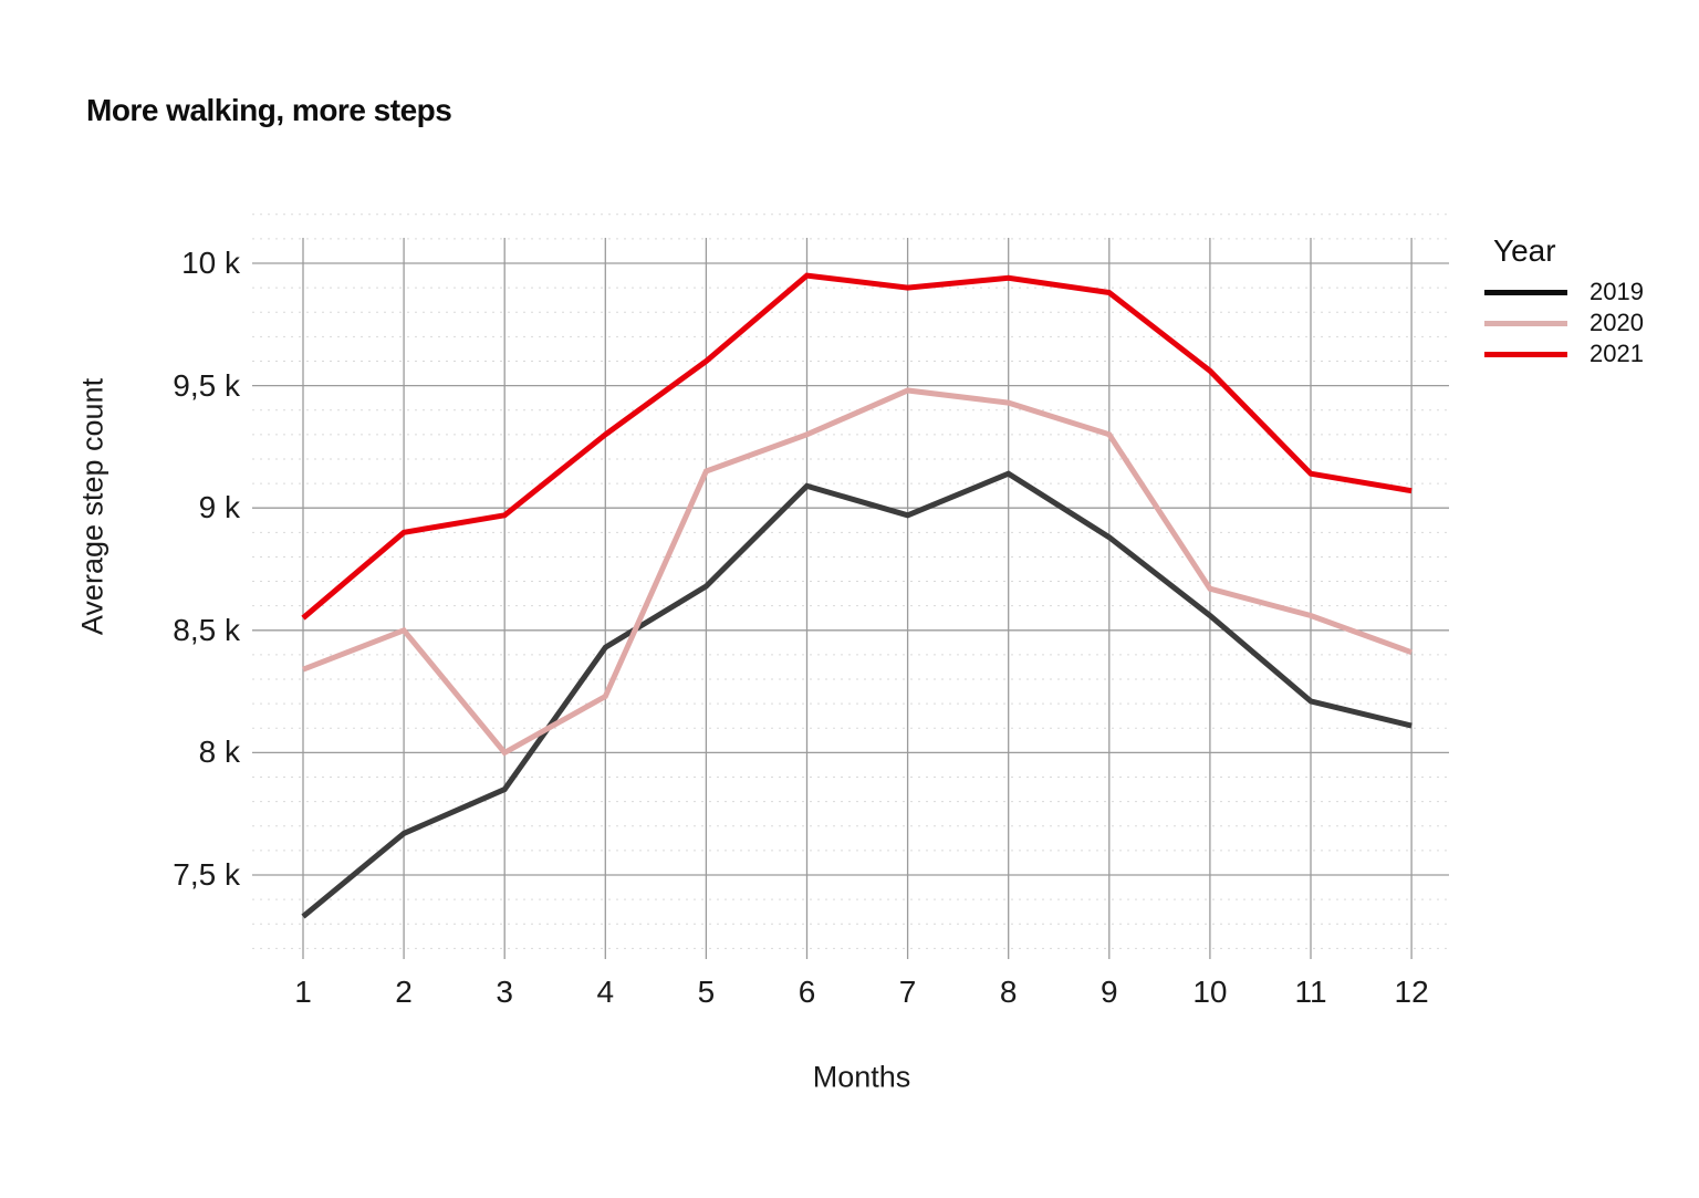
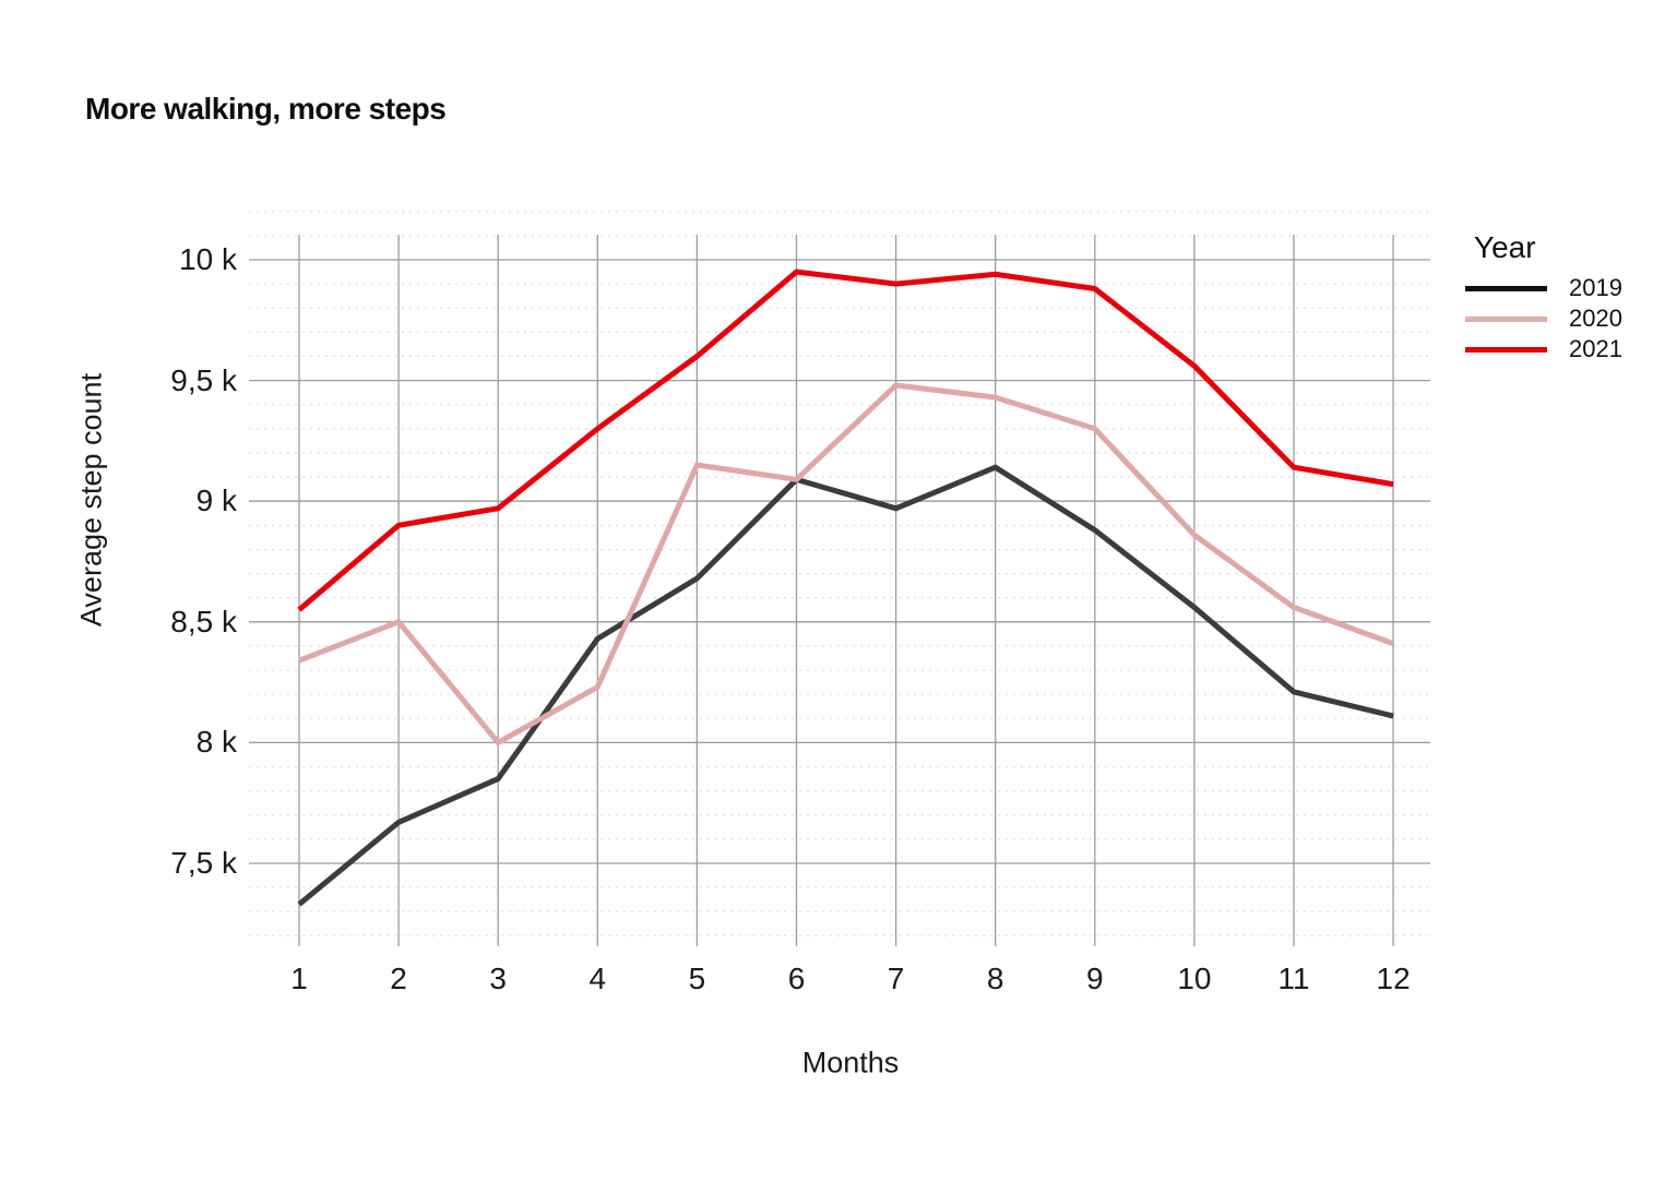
2020/6: 9,30k -> 9,09k
2020/10: 8,67k -> 8,86k
